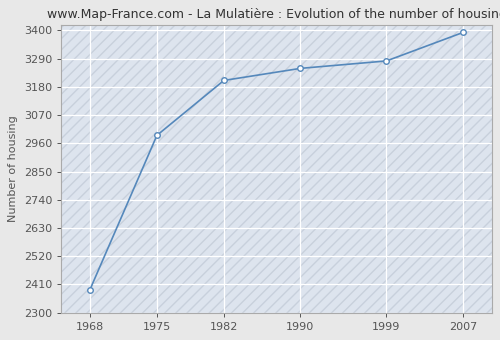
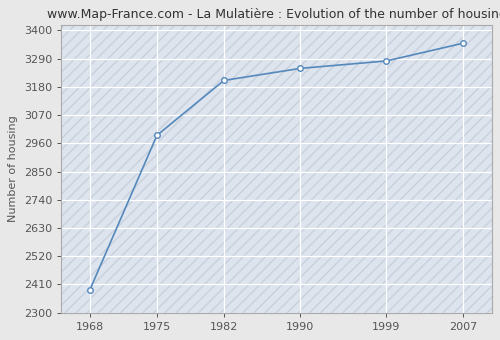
2007: 3392 -> 3350
